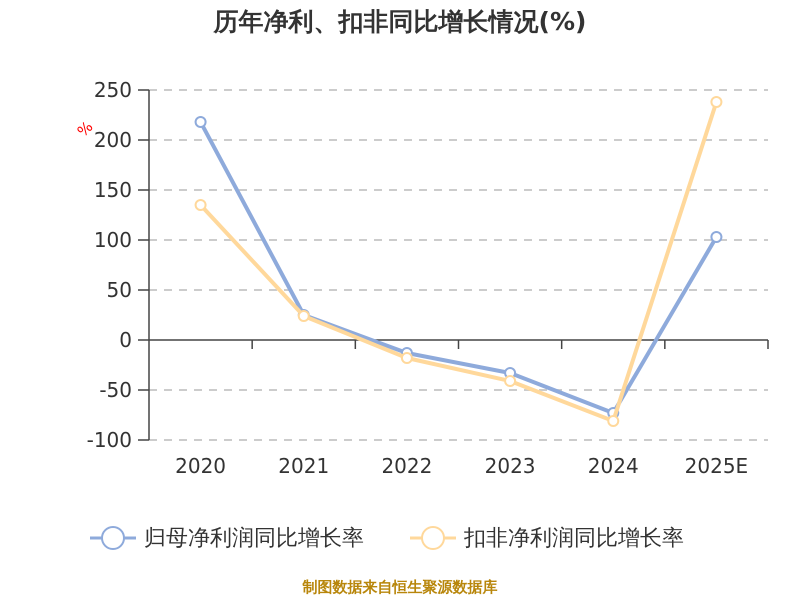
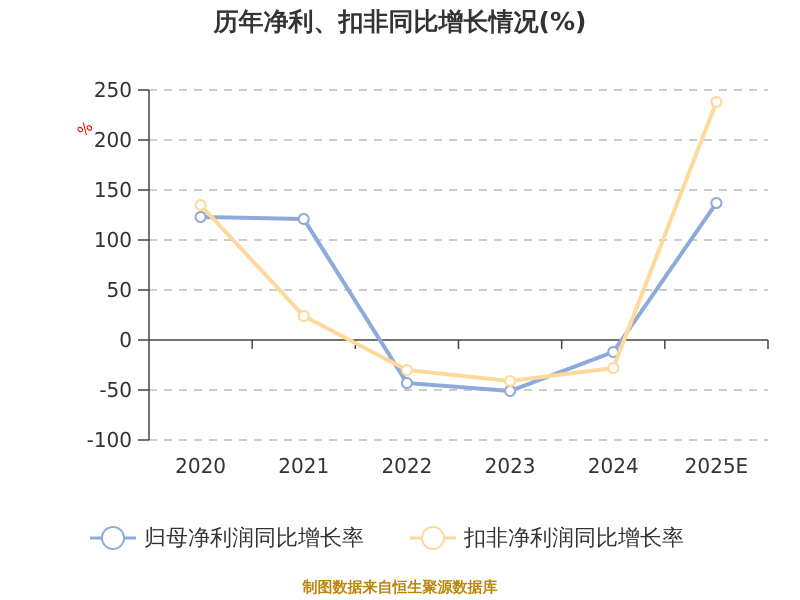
归母净利润同比增长率/2020: 218 -> 123
归母净利润同比增长率/2021: 25 -> 121
归母净利润同比增长率/2022: -13 -> -43
扣非净利润同比增长率/2022: -18 -> -30
归母净利润同比增长率/2023: -33 -> -51
归母净利润同比增长率/2024: -73 -> -12
扣非净利润同比增长率/2024: -81 -> -28
归母净利润同比增长率/2025E: 103 -> 137
